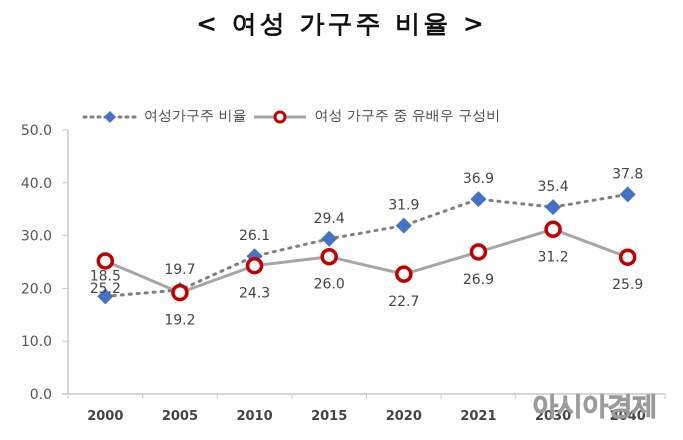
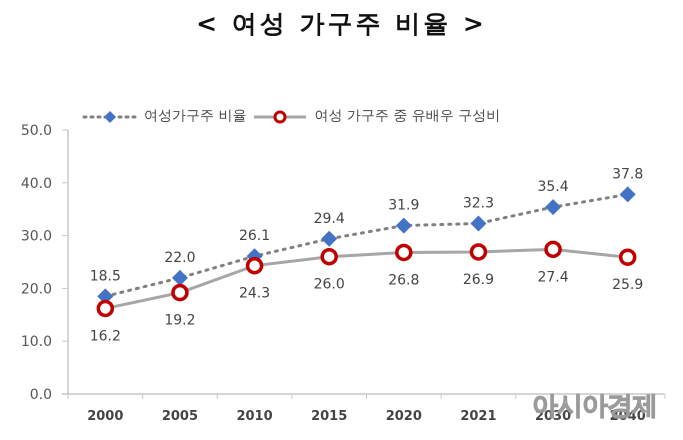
여성 가구주 중 유배우 구성비/2000: 25.2 -> 16.2
여성가구주 비율/2005: 19.7 -> 22.0
여성 가구주 중 유배우 구성비/2020: 22.7 -> 26.8
여성가구주 비율/2021: 36.9 -> 32.3
여성 가구주 중 유배우 구성비/2030: 31.2 -> 27.4
